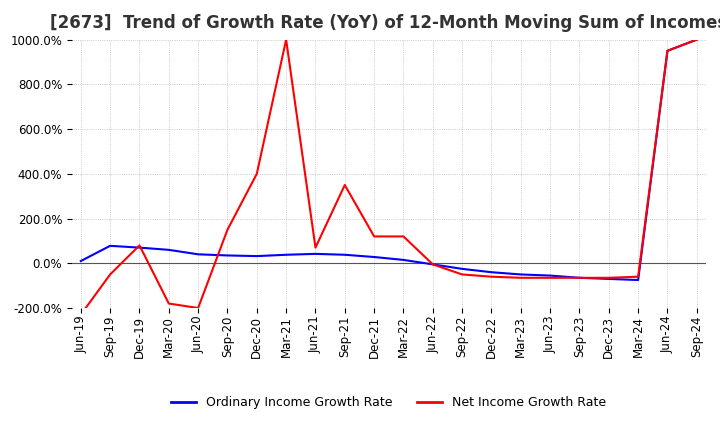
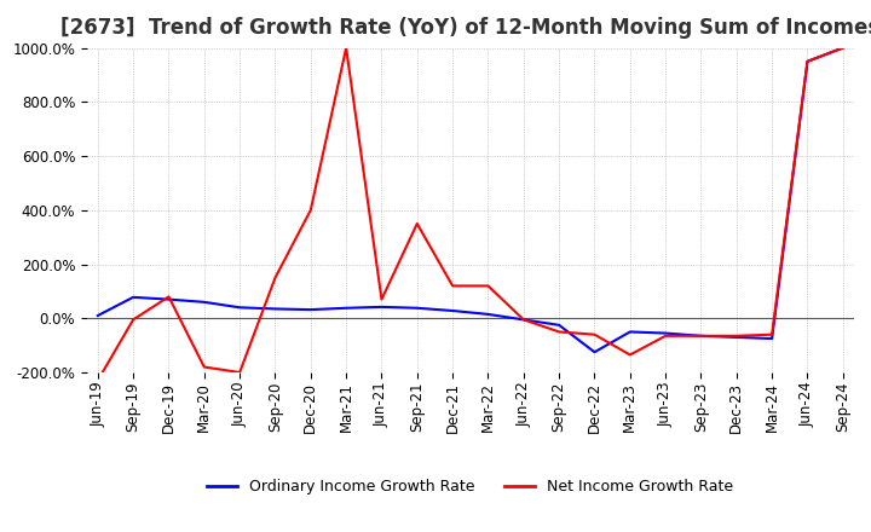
Net Income Growth Rate/Sep-19: -50% -> -5%
Ordinary Income Growth Rate/Dec-22: -40% -> -125%
Net Income Growth Rate/Mar-23: -65% -> -135%
